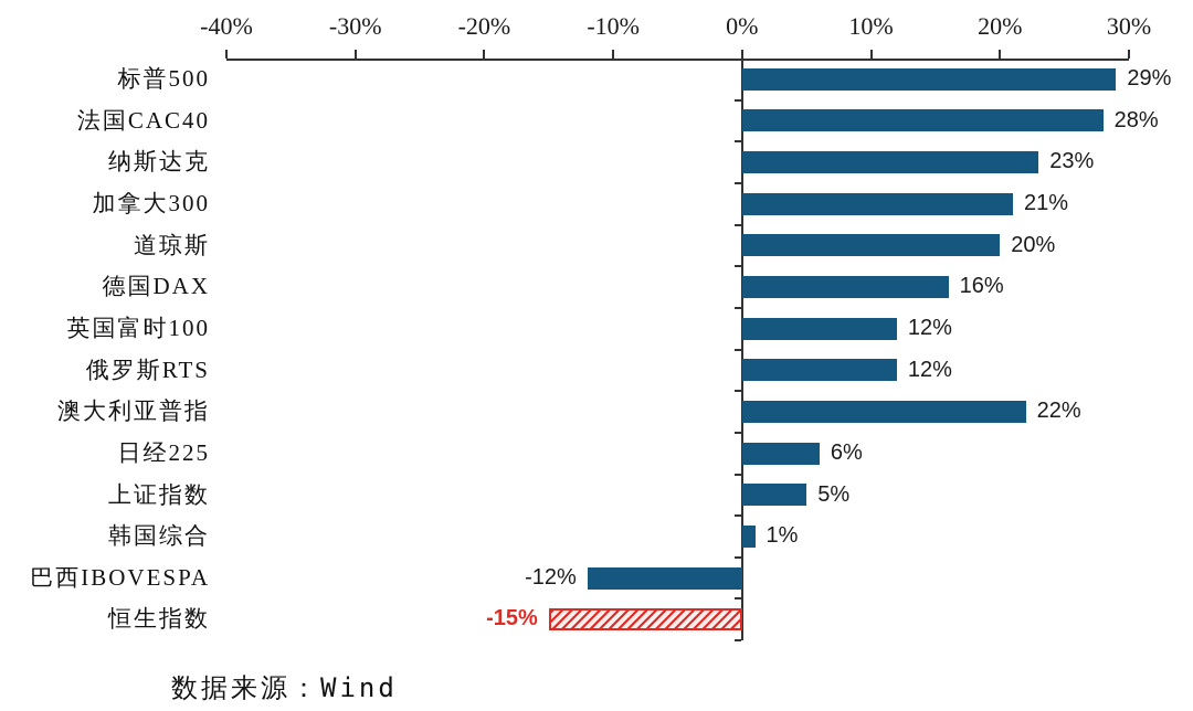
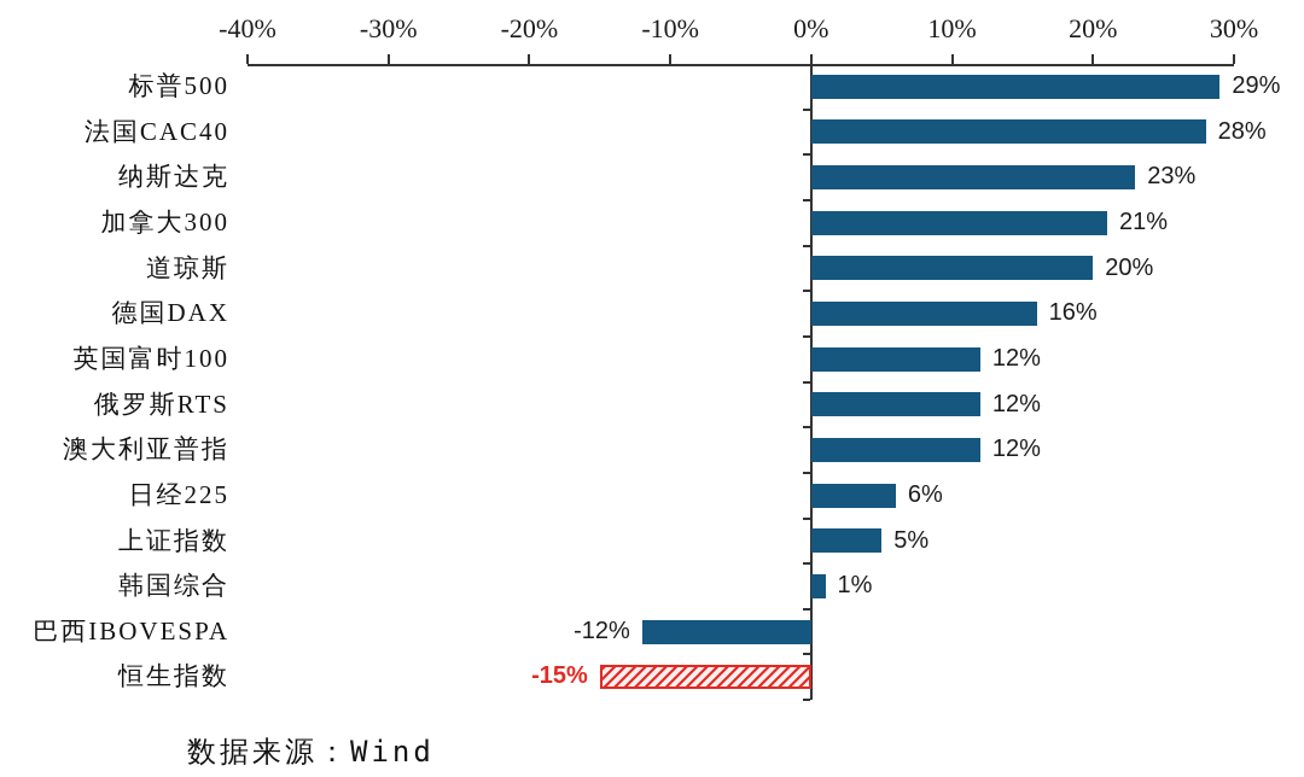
澳大利亚普指: 22% -> 12%
